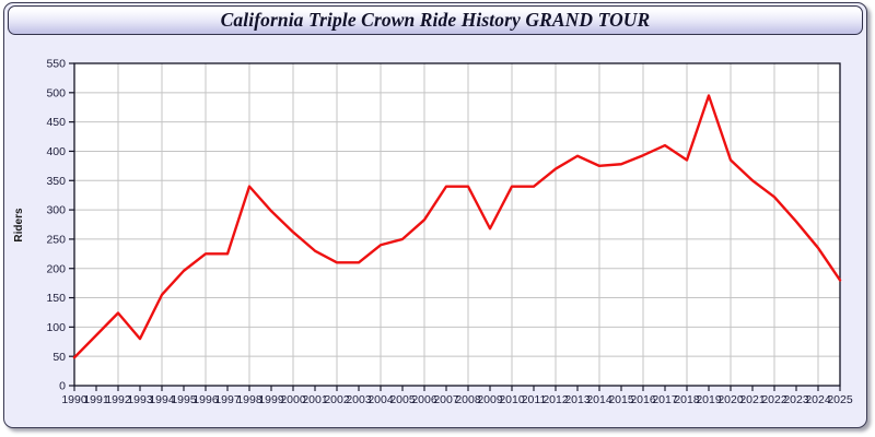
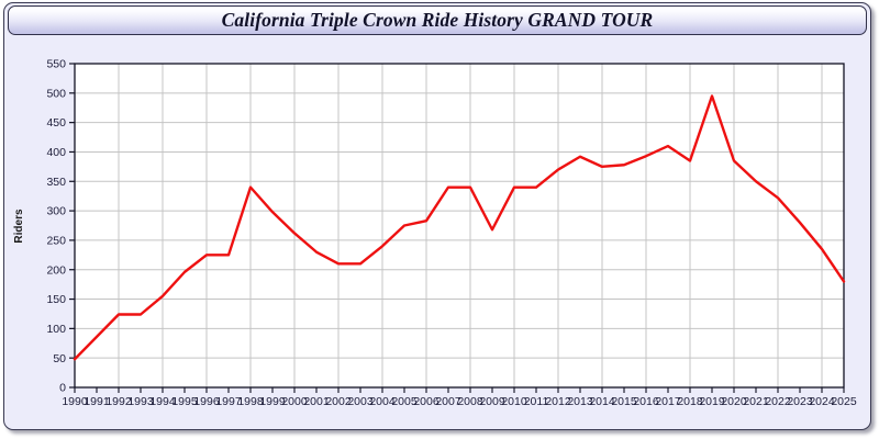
1993: 80 -> 120
2005: 250 -> 280
